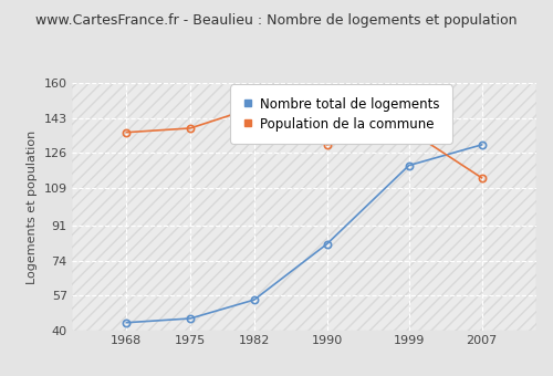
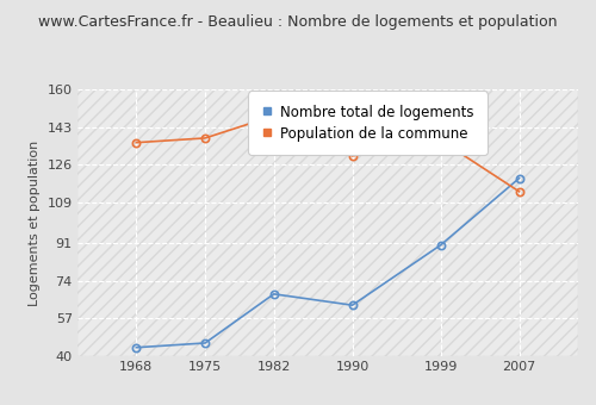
Nombre total de logements/1982: 55 -> 68
Nombre total de logements/1990: 82 -> 63
Nombre total de logements/1999: 120 -> 90
Nombre total de logements/2007: 130 -> 120
